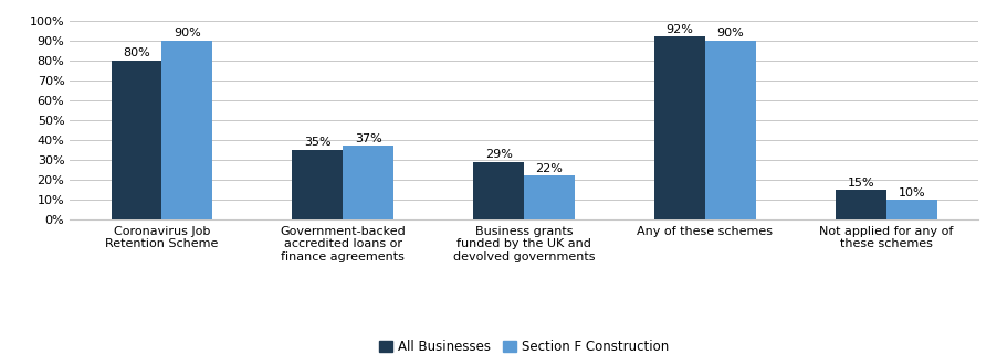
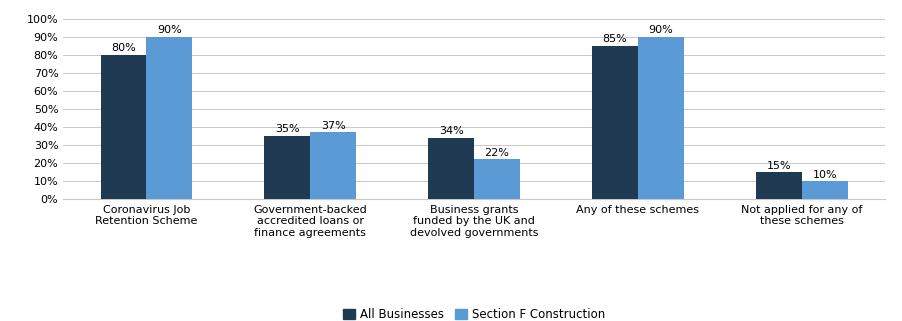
All Businesses/Business grants funded by the UK and devolved governments: 29% -> 34%
All Businesses/Any of these schemes: 92% -> 85%
